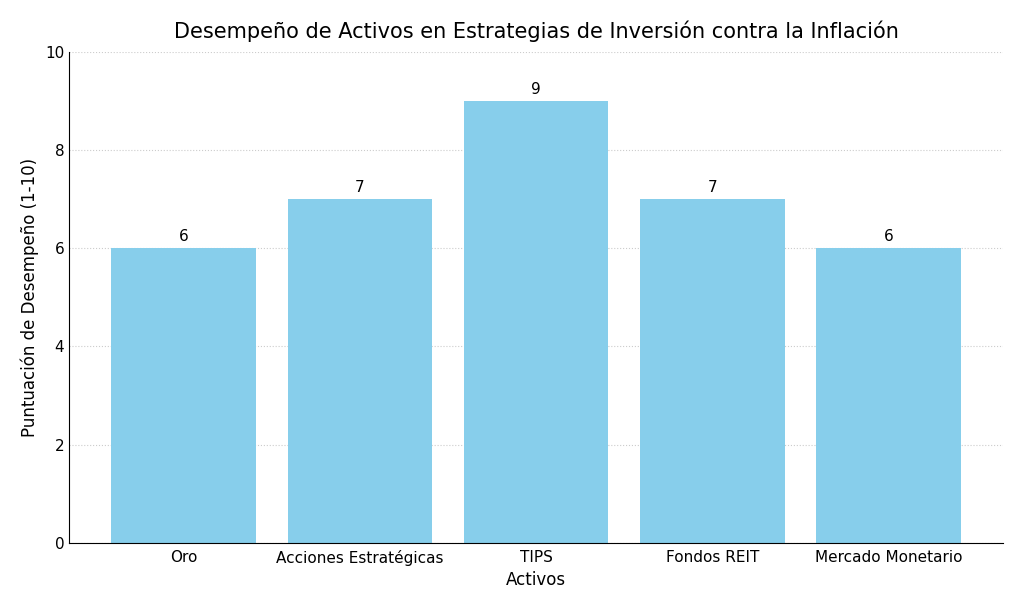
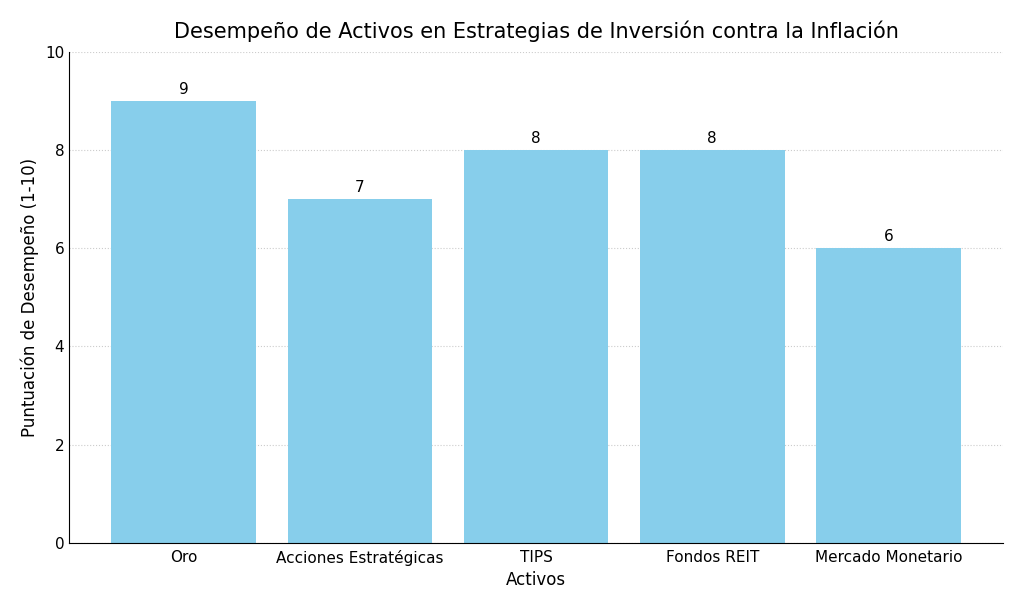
Oro: 6 -> 9
TIPS: 9 -> 8
Fondos REIT: 7 -> 8
